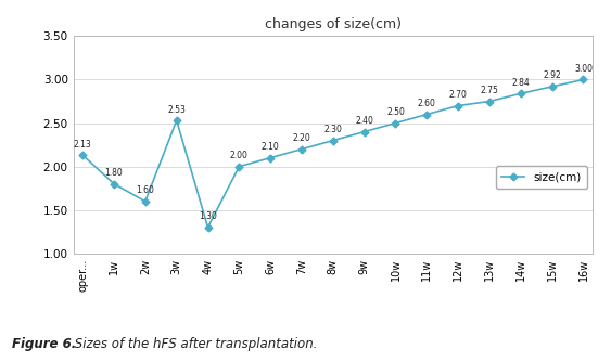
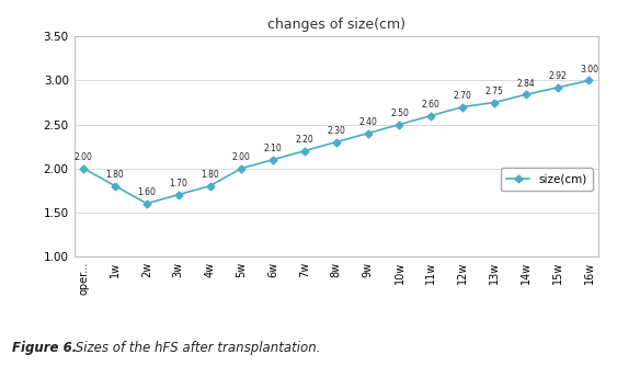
oper...: 2.13 -> 2.00
3w: 2.53 -> 1.70
4w: 1.30 -> 1.80
